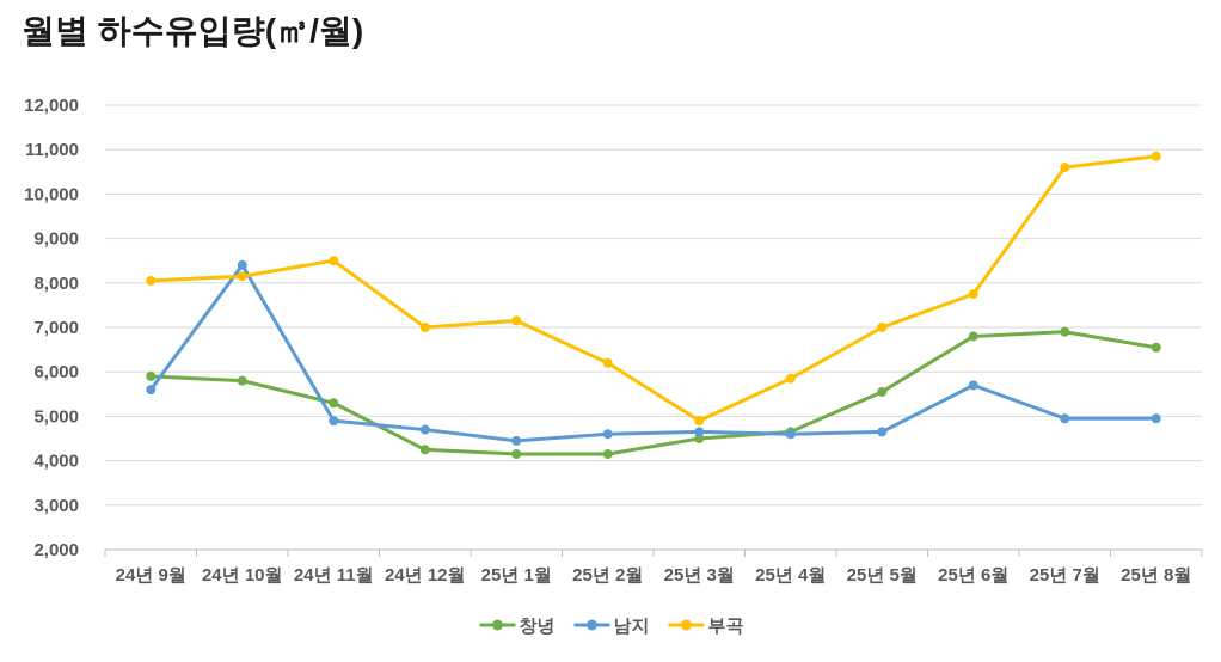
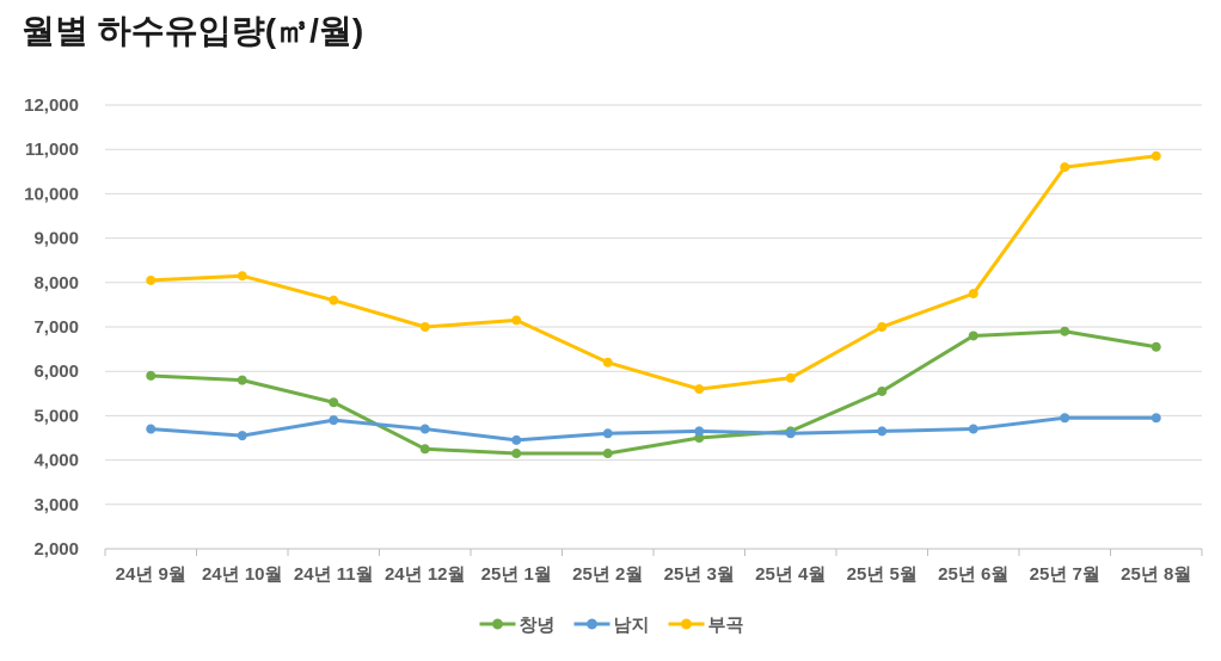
남지/24년 9월: 5600 -> 4700
남지/24년 10월: 8400 -> 4600
부곡/24년 11월: 8500 -> 7600
부곡/25년 3월: 4900 -> 5600
남지/25년 6월: 5700 -> 4700
